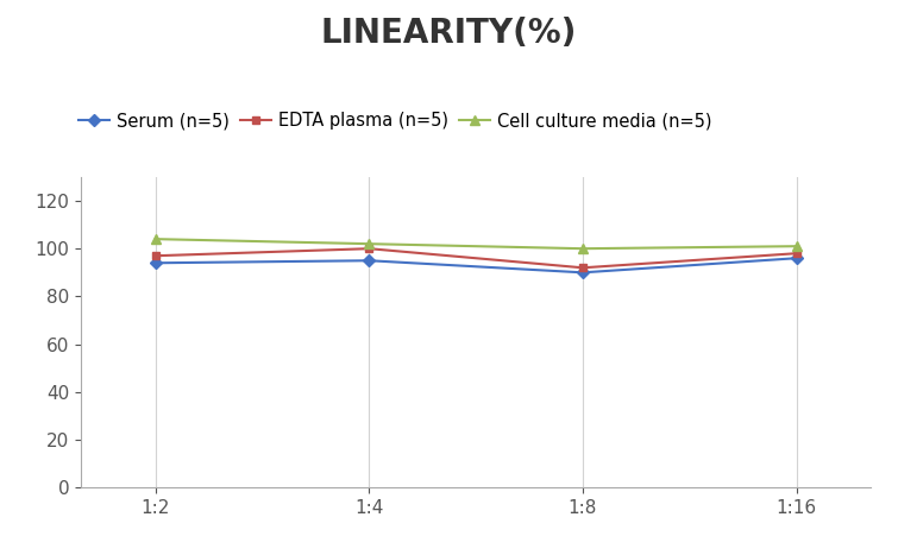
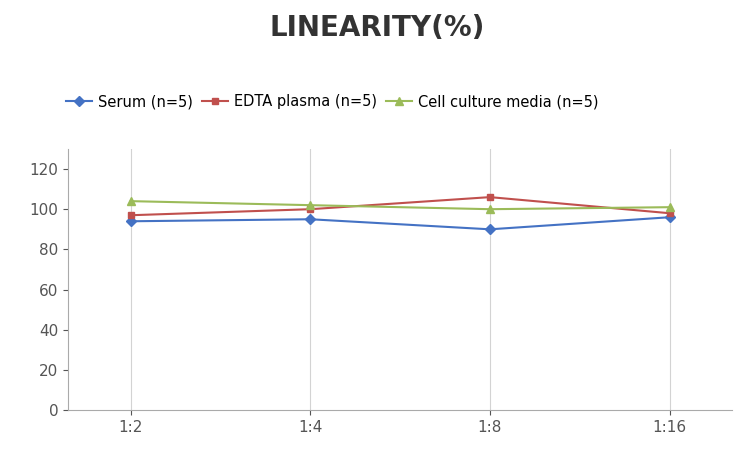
EDTA plasma (n=5)/1:8: 92 -> 106
